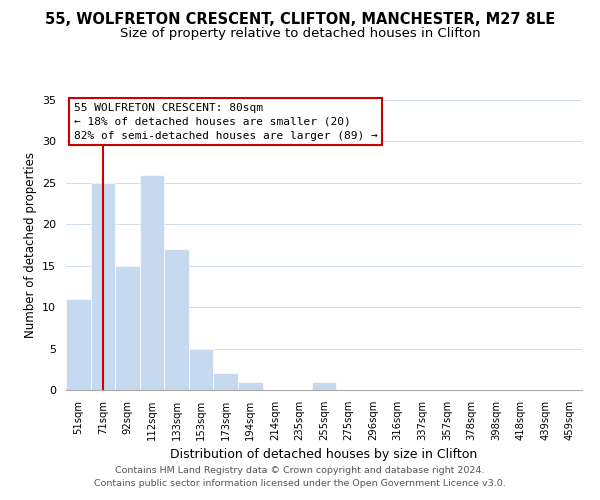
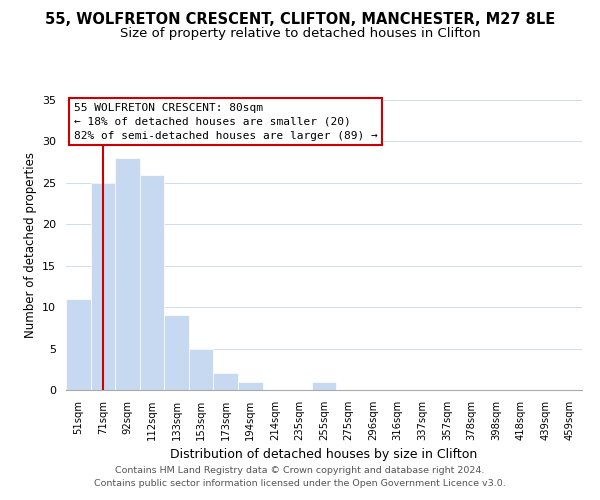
92sqm: 15 -> 28
133sqm: 17 -> 9
